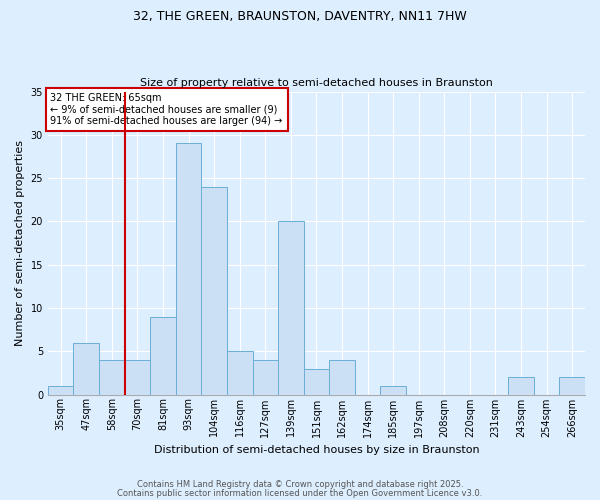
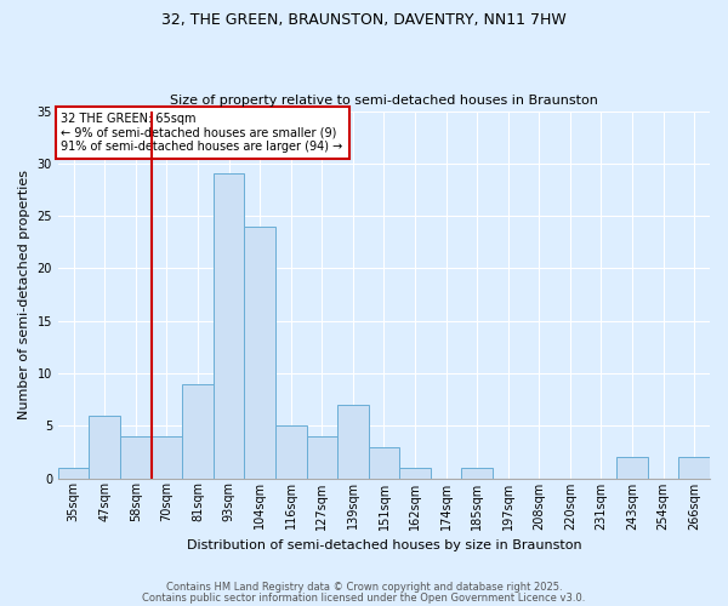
139sqm: 20 -> 7
162sqm: 4 -> 1
